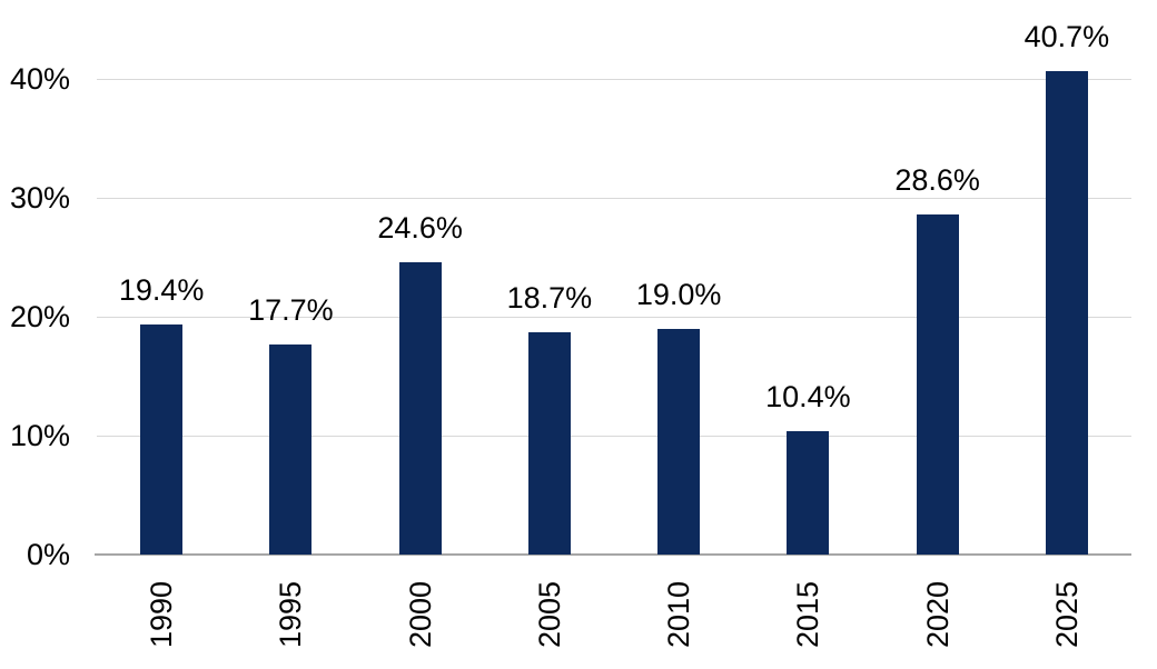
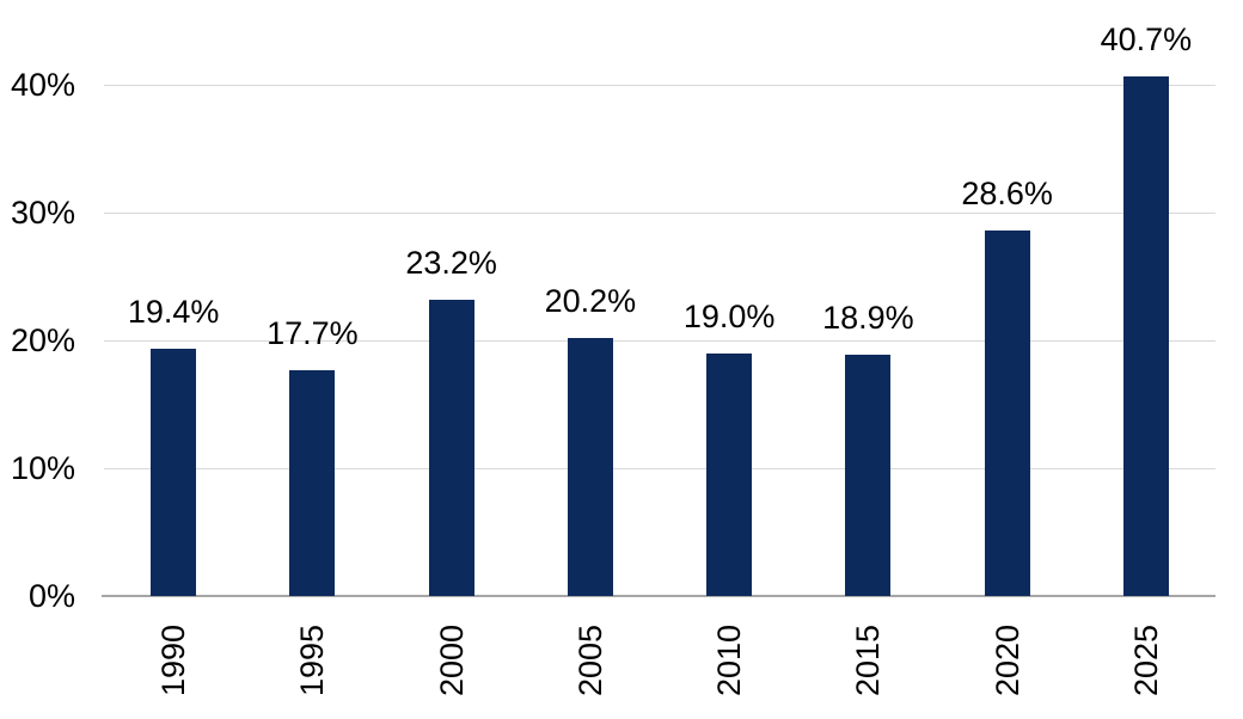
2000: 24.6% -> 23.2%
2005: 18.7% -> 20.2%
2015: 10.4% -> 18.9%
